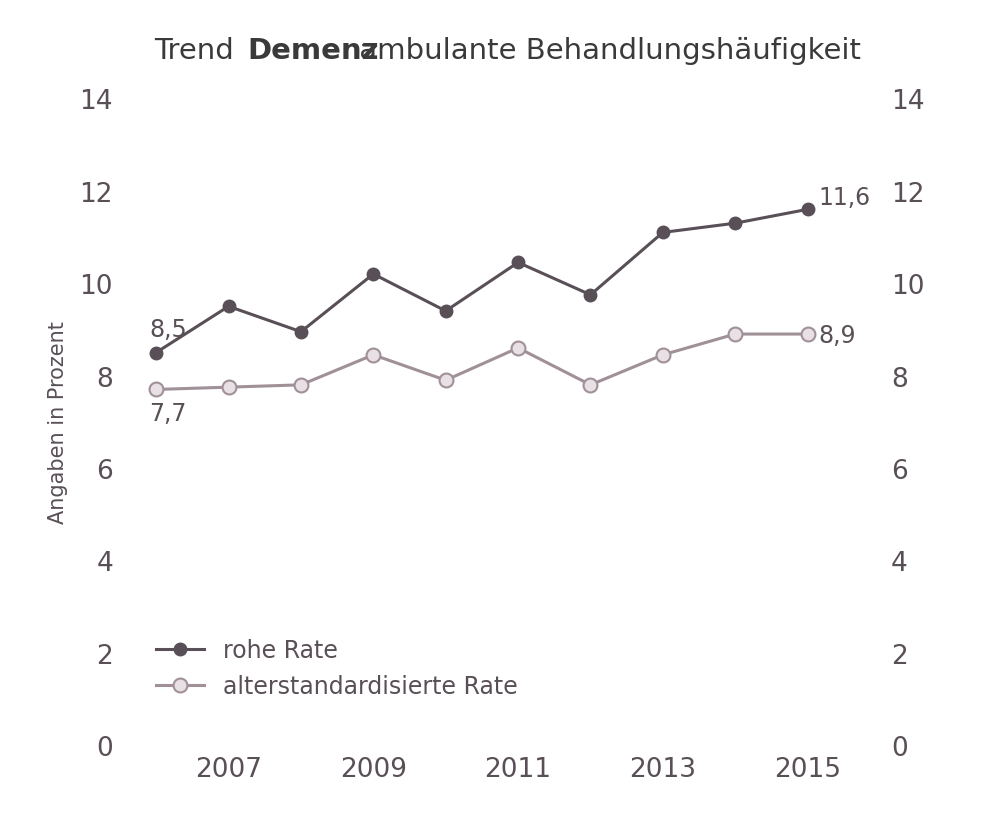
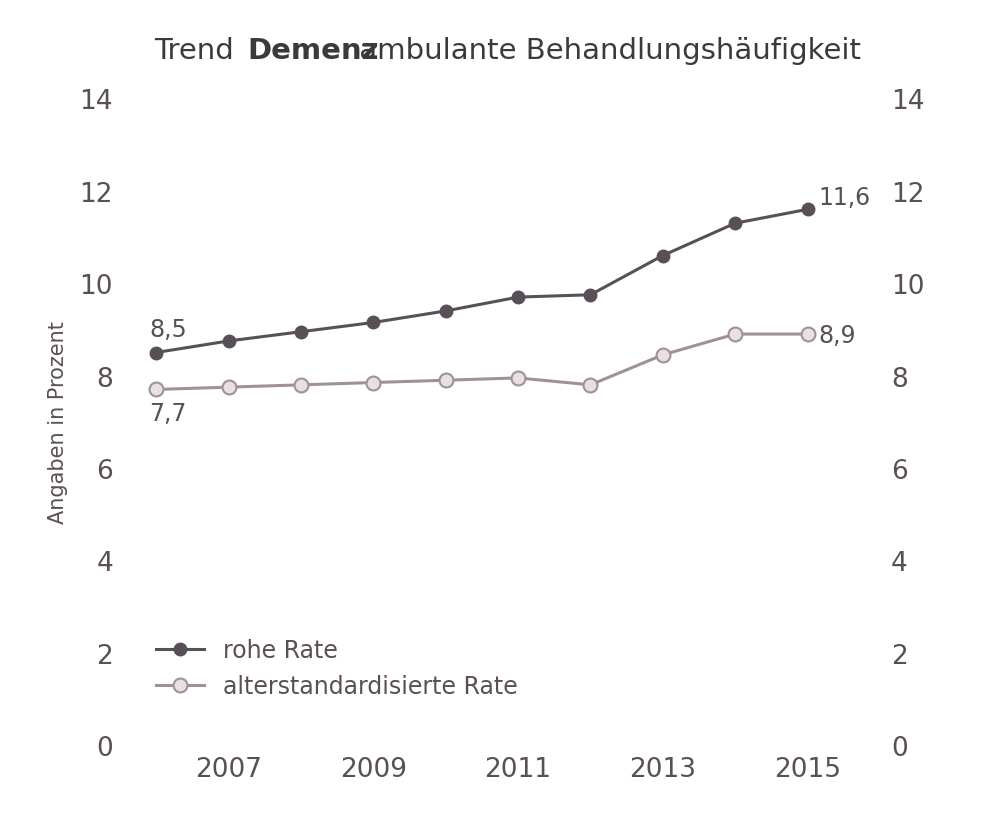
rohe Rate/2007: 9.50 -> 8.75
rohe Rate/2009: 10.20 -> 9.15
alterstandardisierte Rate/2009: 8.45 -> 7.85
rohe Rate/2011: 10.45 -> 9.70
alterstandardisierte Rate/2011: 8.60 -> 7.95
rohe Rate/2013: 11.10 -> 10.60
